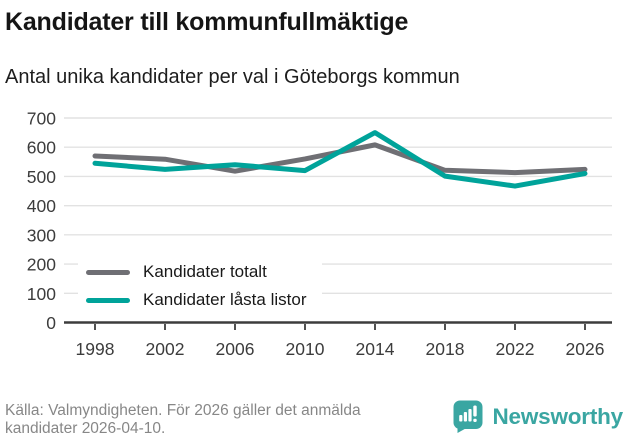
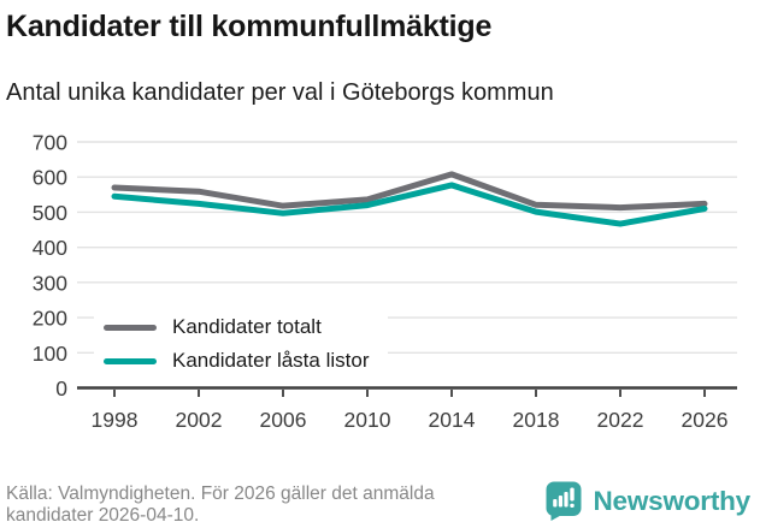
Kandidater låsta listor/2006: 540 -> 500
Kandidater totalt/2010: 560 -> 540
Kandidater låsta listor/2014: 650 -> 580
